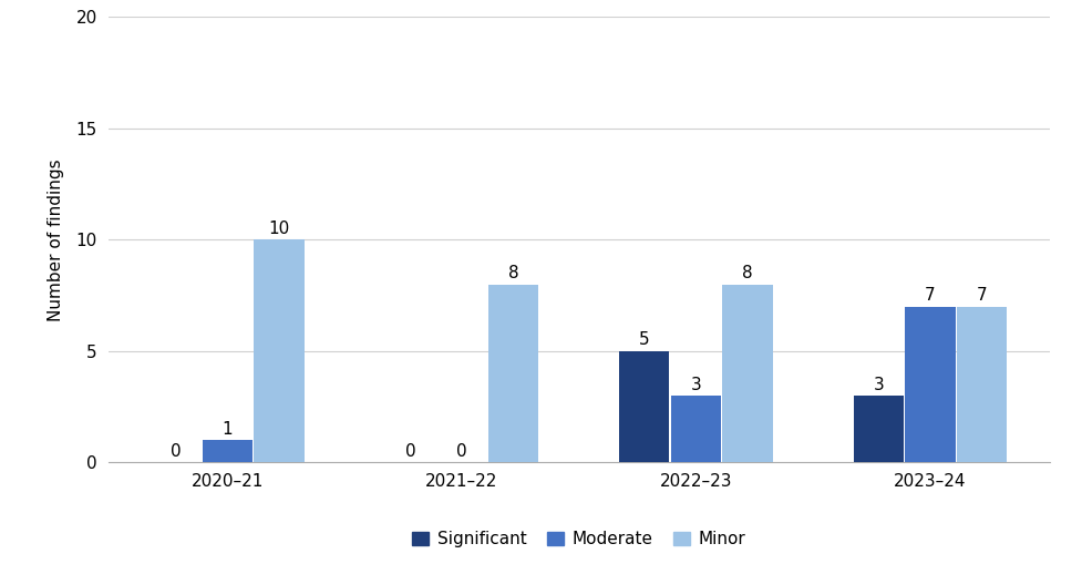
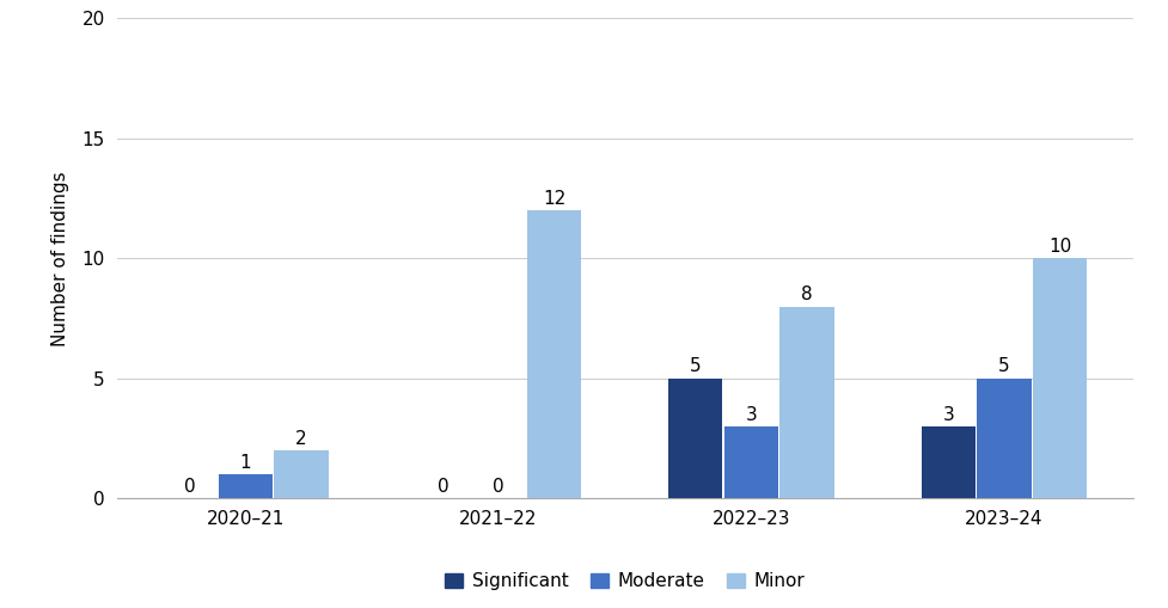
Minor/2020–21: 10 -> 2
Minor/2021–22: 8 -> 12
Moderate/2023–24: 7 -> 5
Minor/2023–24: 7 -> 10
